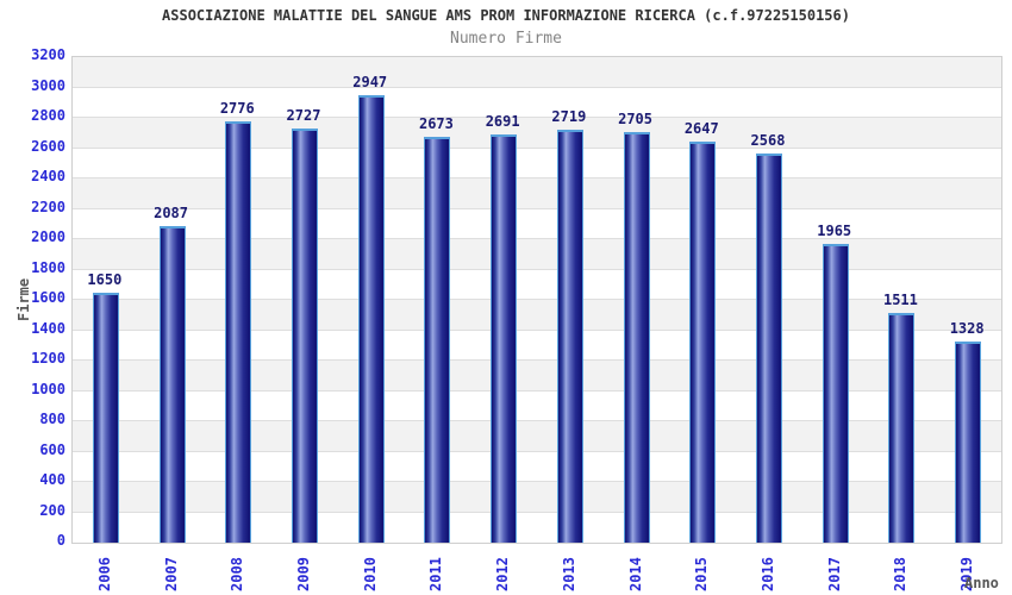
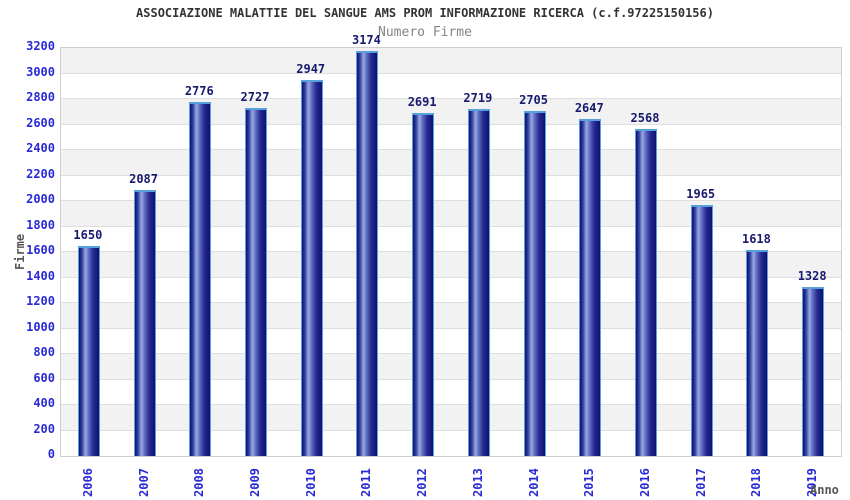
2011: 2673 -> 3174
2018: 1511 -> 1618
